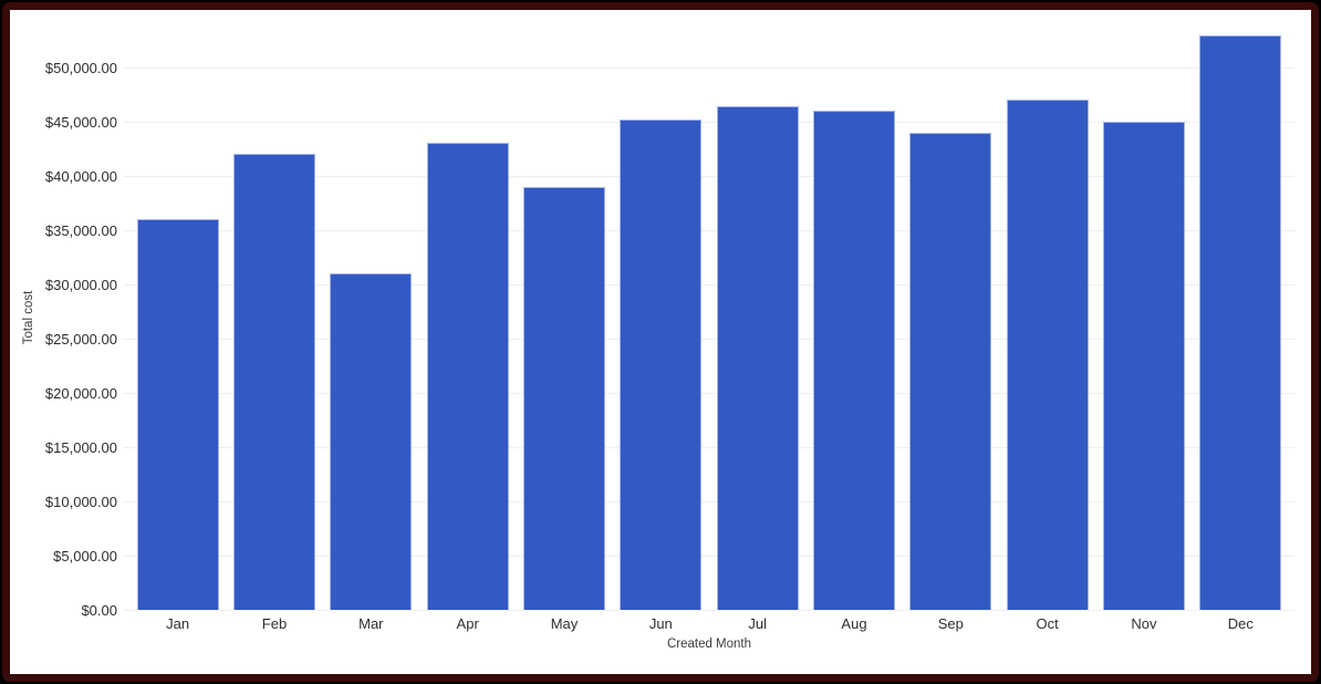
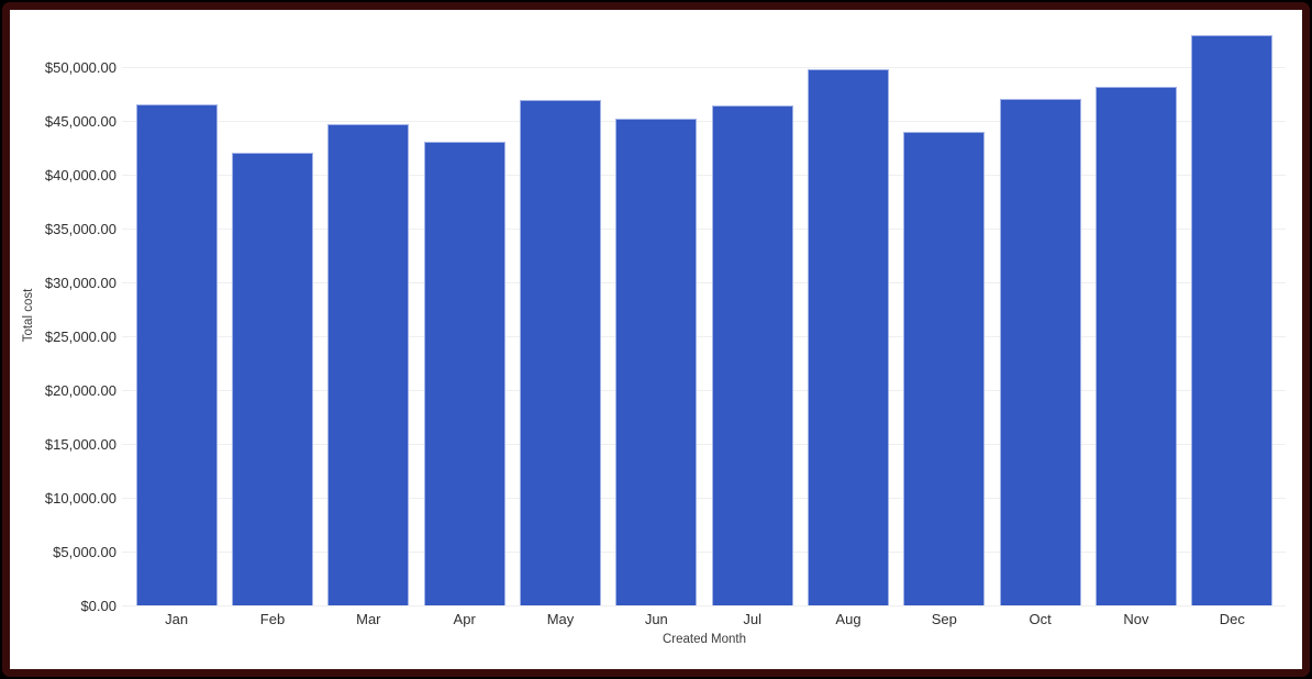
Jan: $36000 -> $47000
Mar: $31000 -> $45000
May: $39000 -> $47000
Aug: $46000 -> $50000
Nov: $45000 -> $48000
